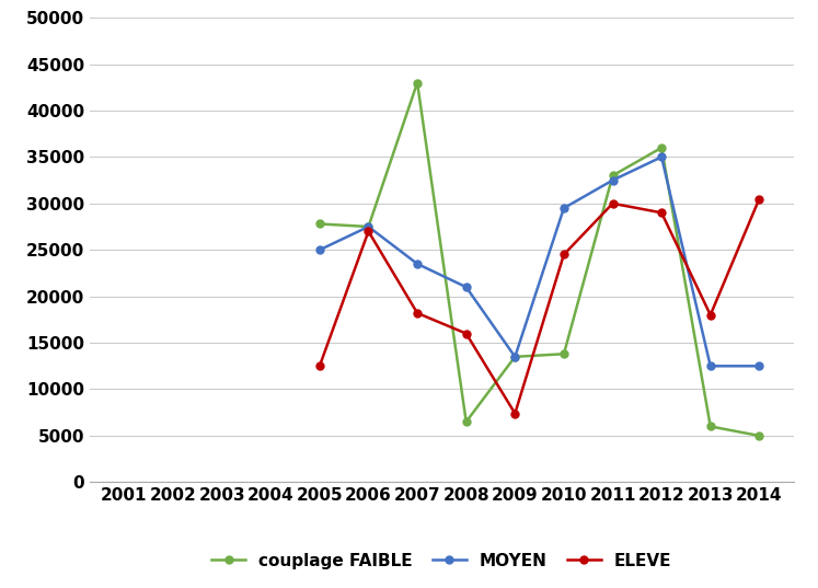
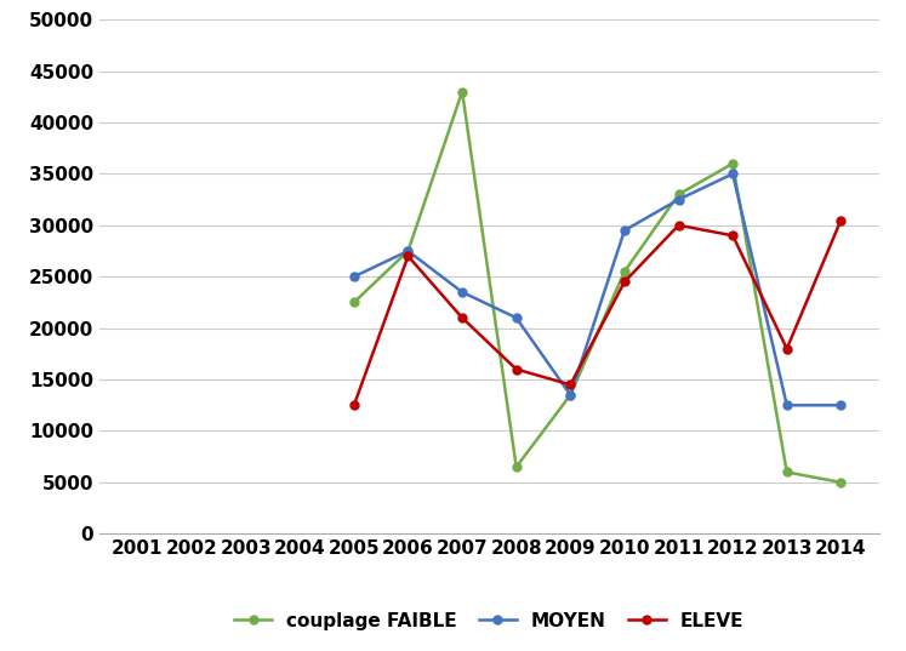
couplage FAIBLE/2005: 27800 -> 22500
ELEVE/2007: 18200 -> 21000
ELEVE/2009: 7400 -> 14500
couplage FAIBLE/2010: 13800 -> 25500
